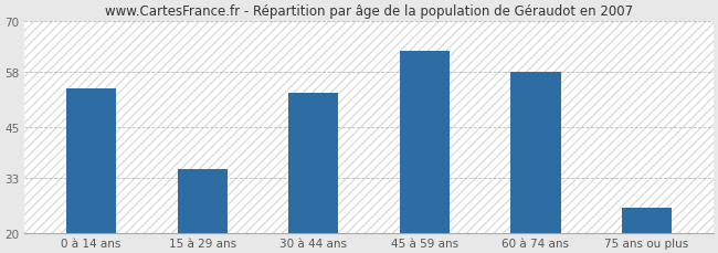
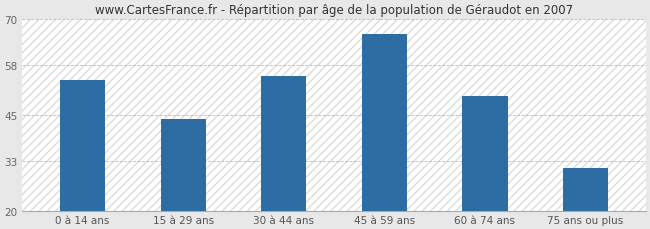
15 à 29 ans: 35 -> 44
30 à 44 ans: 53 -> 55
45 à 59 ans: 63 -> 66
60 à 74 ans: 58 -> 50
75 ans ou plus: 26 -> 31
